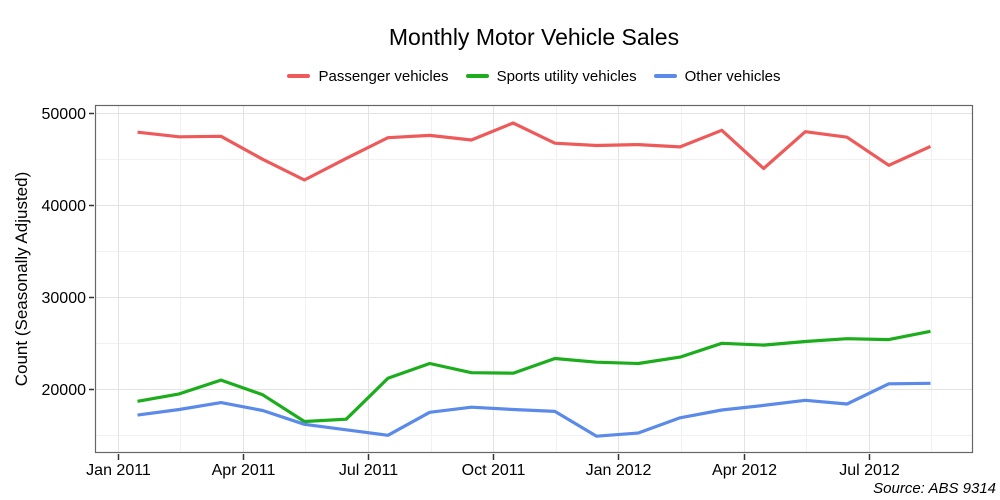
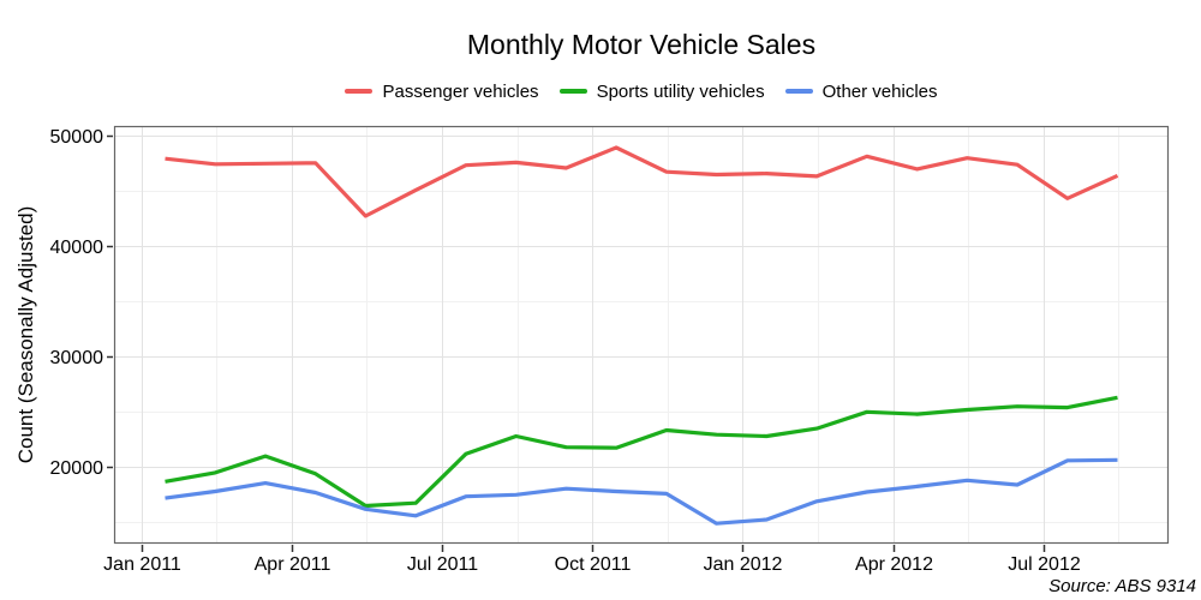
Passenger vehicles/Apr 2011: 45000 -> 48000
Other vehicles/Jul 2011: 15000 -> 17000
Passenger vehicles/Apr 2012: 44000 -> 47000
